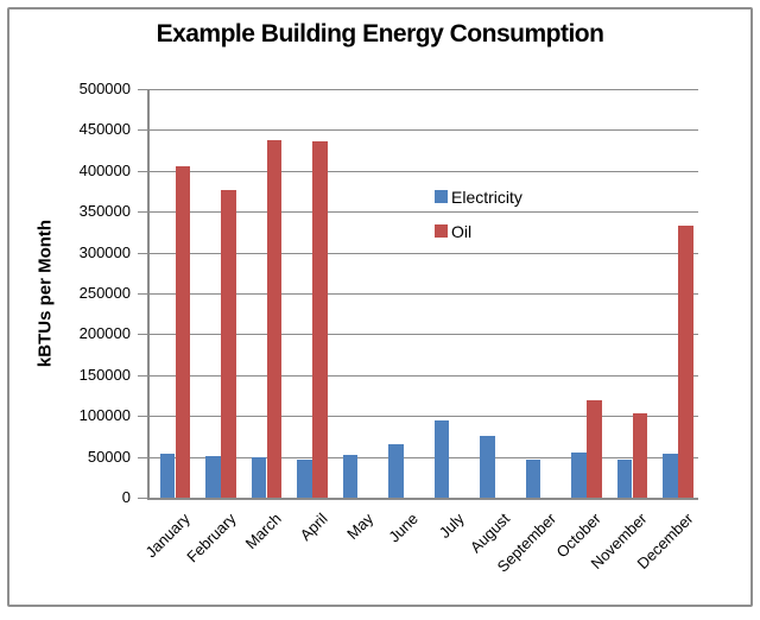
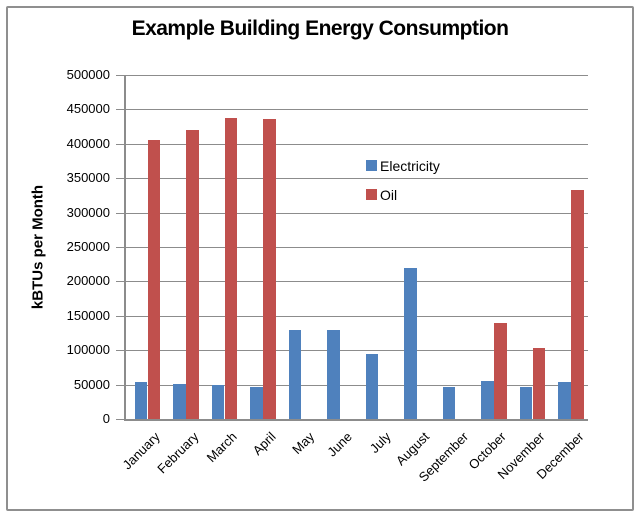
Oil/February: 380000 -> 420000
Electricity/May: 50000 -> 130000
Electricity/June: 60000 -> 130000
Electricity/August: 80000 -> 220000
Oil/October: 120000 -> 140000
